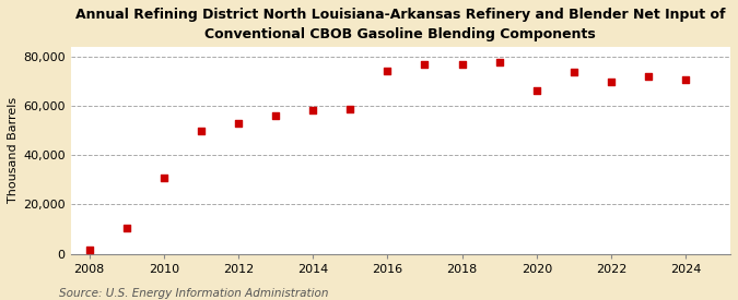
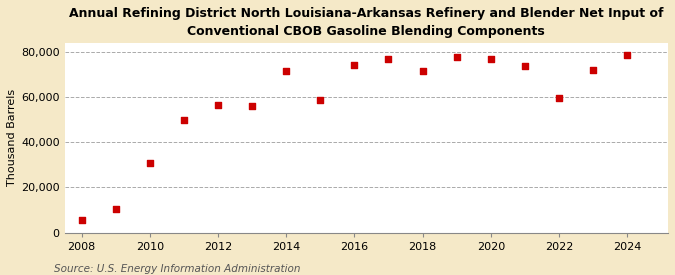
2008: 1,500 -> 5,500
2012: 53,000 -> 56,500
2014: 58,500 -> 71,500
2018: 77,000 -> 71,500
2020: 66,500 -> 77,000
2022: 70,000 -> 59,500
2024: 71,000 -> 79,000
